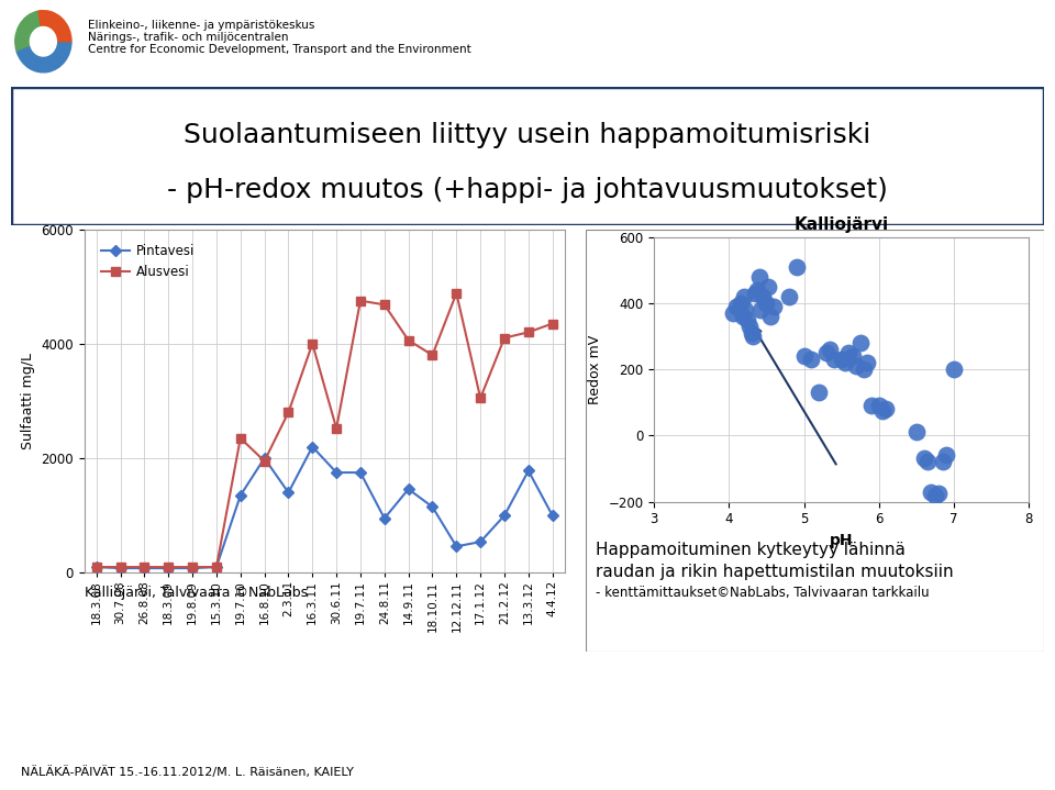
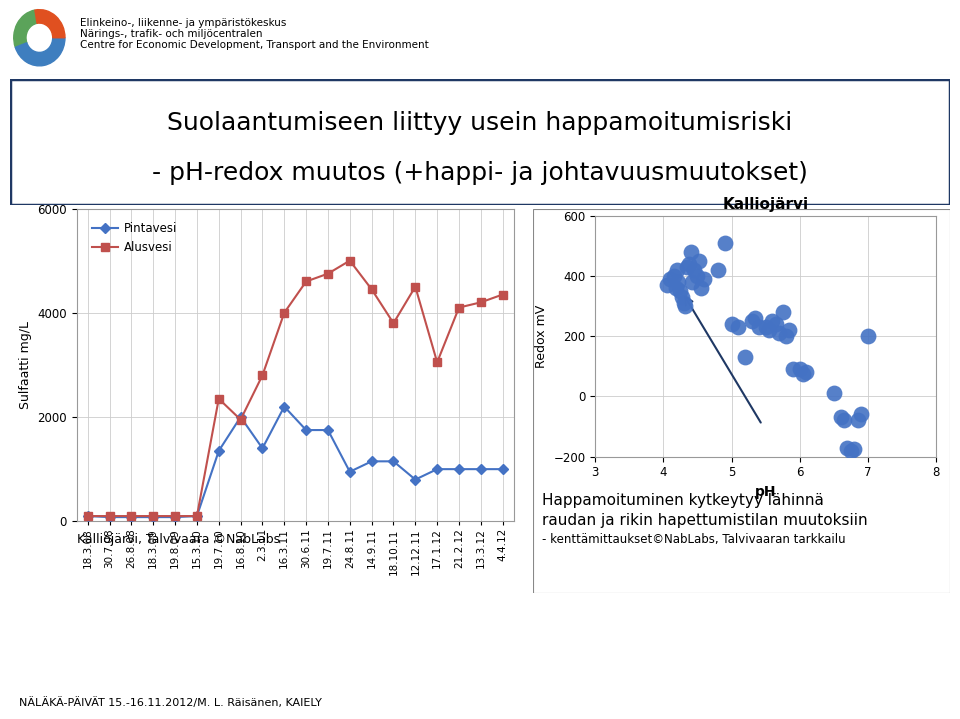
Alusvesi/30.6.11: 2520 -> 4600
Alusvesi/24.8.11: 4680 -> 5000
Pintavesi/14.9.11: 1460 -> 1150
Alusvesi/14.9.11: 4060 -> 4450
Pintavesi/12.12.11: 460 -> 800
Alusvesi/12.12.11: 4880 -> 4500
Pintavesi/17.1.12: 540 -> 1000
Pintavesi/13.3.12: 1780 -> 1000
